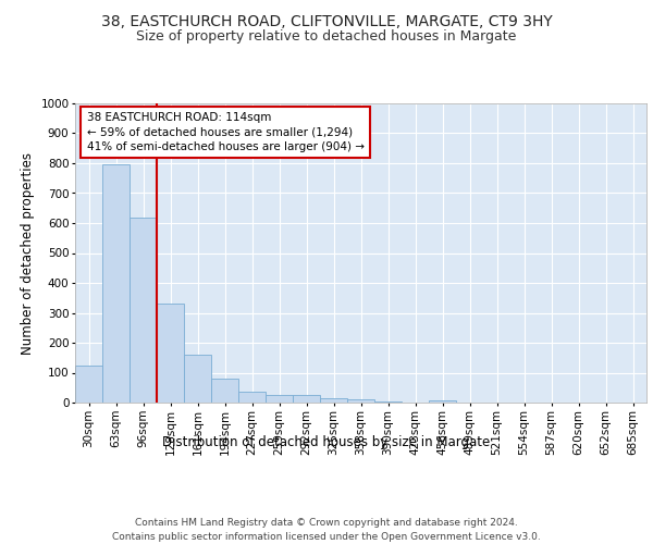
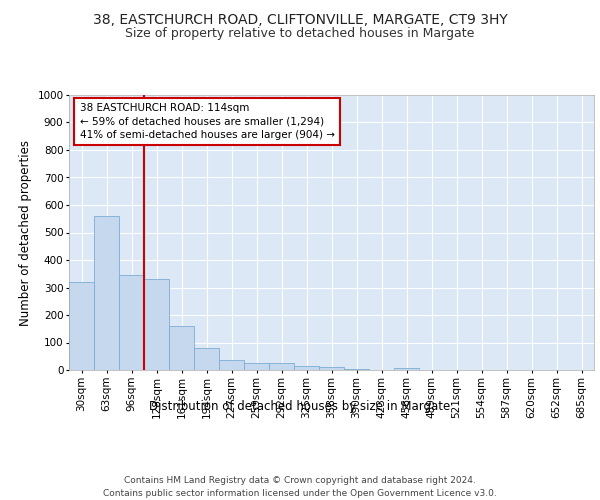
30sqm: 125 -> 320
63sqm: 795 -> 560
96sqm: 620 -> 345
